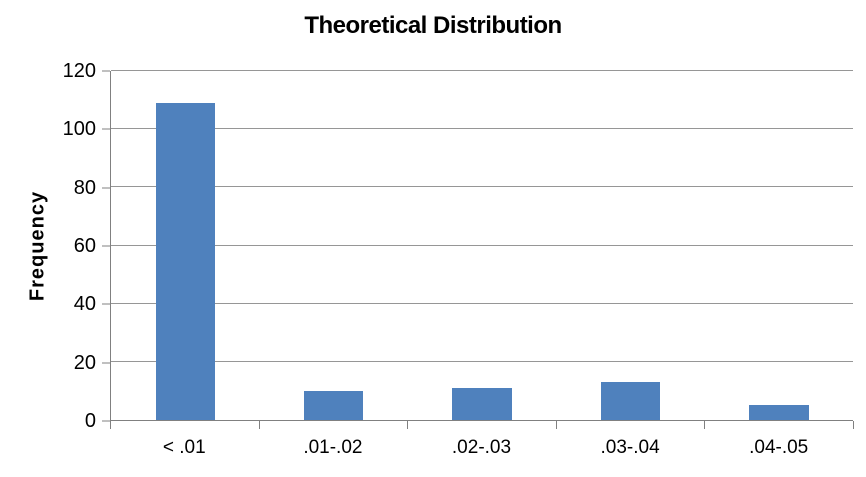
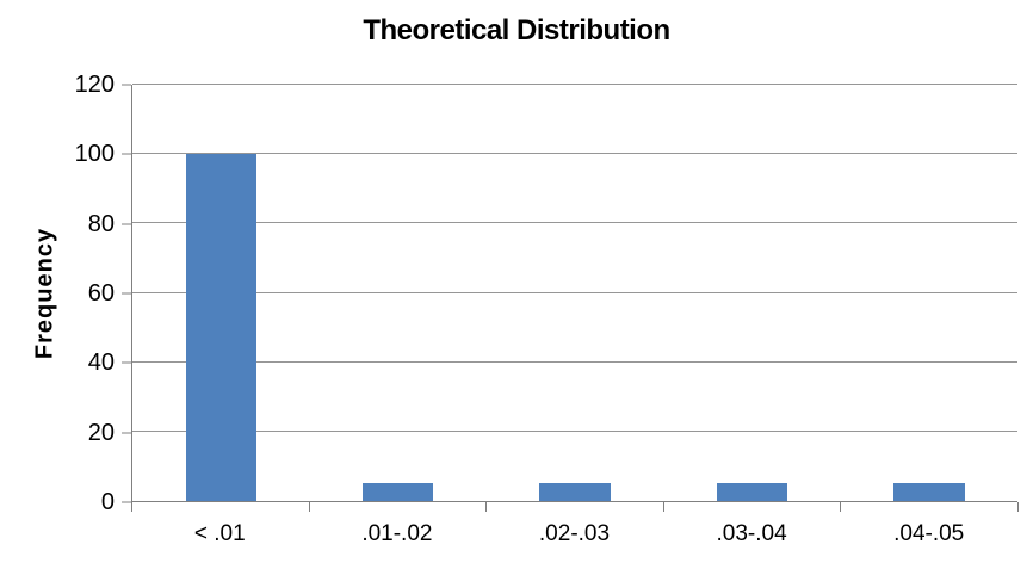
< .01: 109 -> 100
.01-.02: 10 -> 5
.02-.03: 11 -> 5
.03-.04: 13 -> 5
